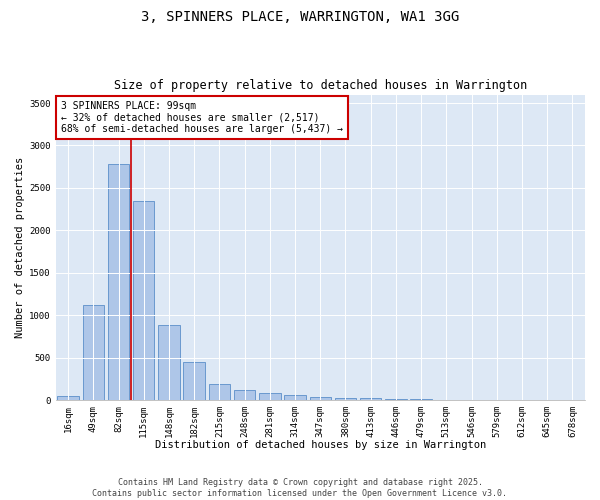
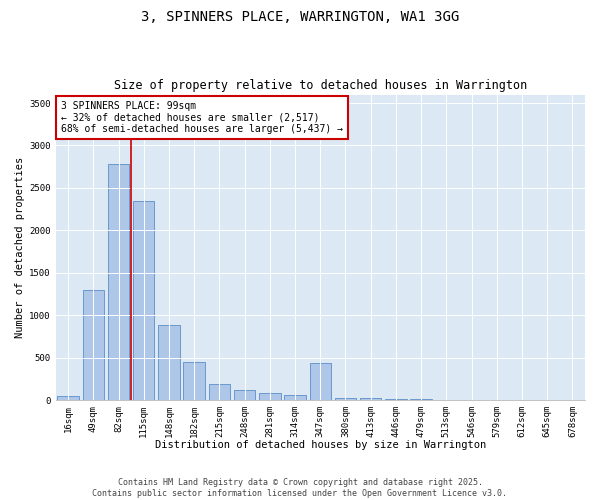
49sqm: 1120 -> 1300
347sqm: 40 -> 440
